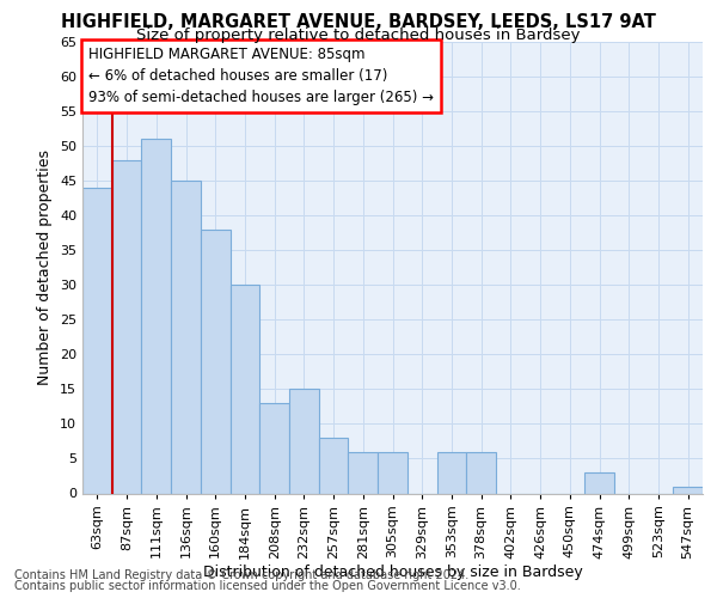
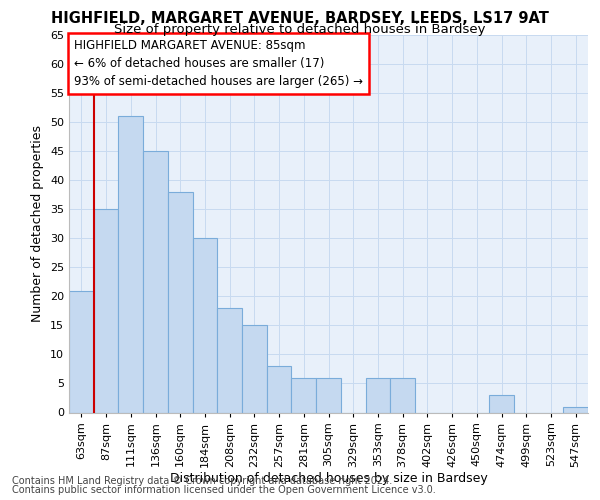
63sqm: 44 -> 21
87sqm: 48 -> 35
208sqm: 13 -> 18
